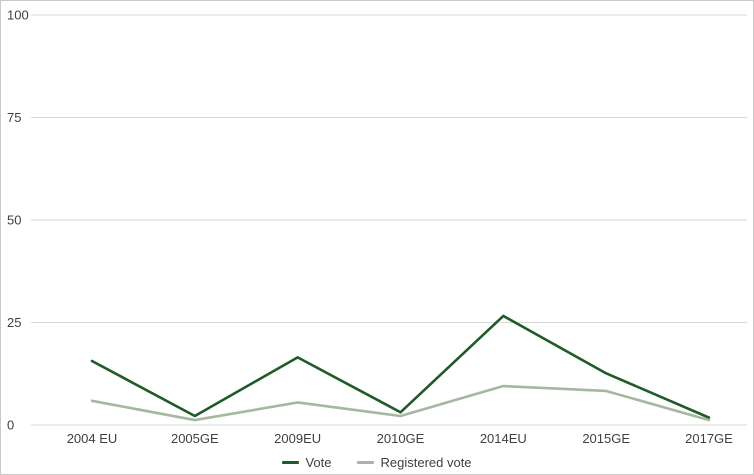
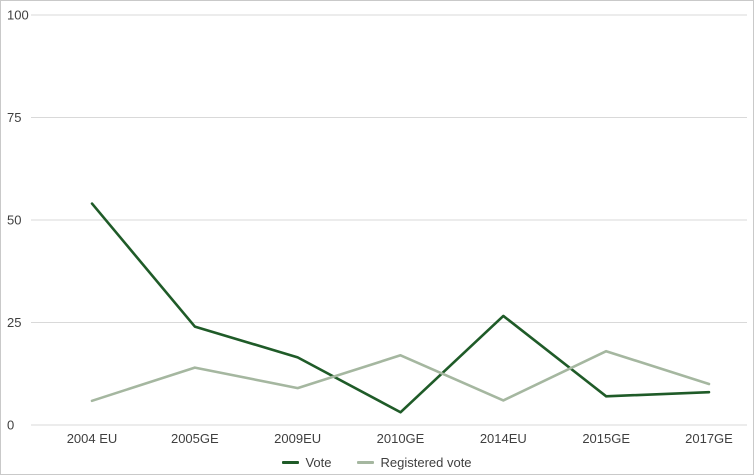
Vote/2004 EU: 16 -> 54
Vote/2005GE: 2 -> 24
Registered vote/2005GE: 1 -> 14
Registered vote/2009EU: 6 -> 9
Registered vote/2010GE: 2 -> 17
Registered vote/2014EU: 10 -> 6
Vote/2015GE: 13 -> 7
Registered vote/2015GE: 8 -> 18
Vote/2017GE: 2 -> 8
Registered vote/2017GE: 1 -> 10
